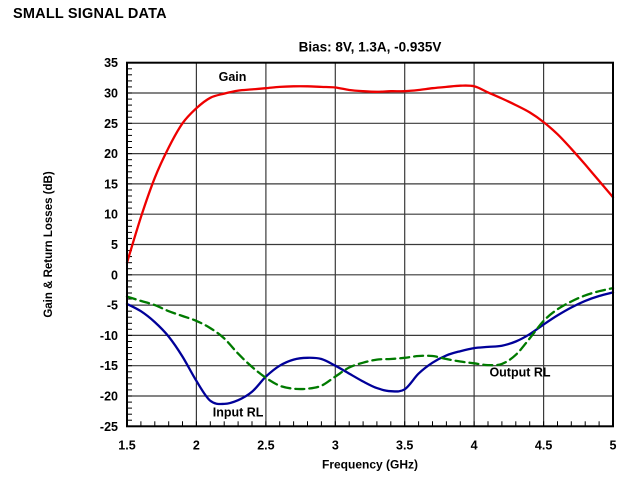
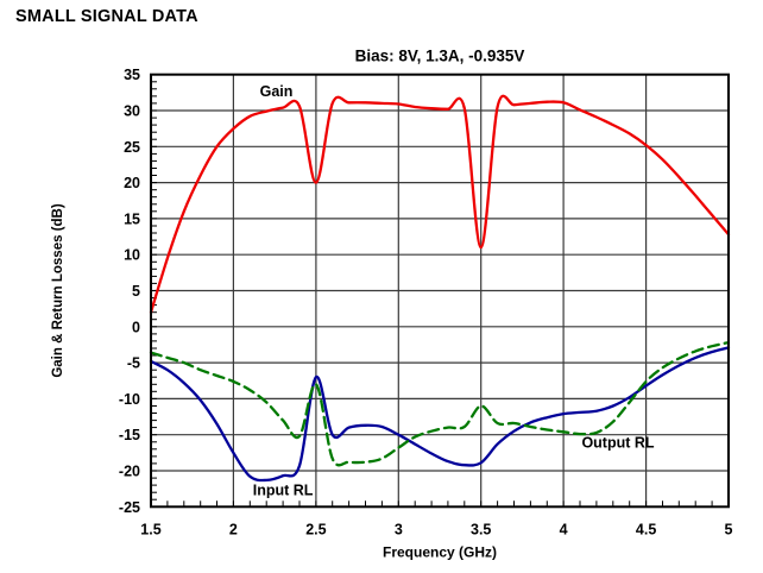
Gain/2.5: 31 -> 20
Input RL/2.5: -17 -> -7
Output RL/2.5: -17 -> -8
Gain/3.5: 30 -> 11
Output RL/3.5: -14 -> -11
